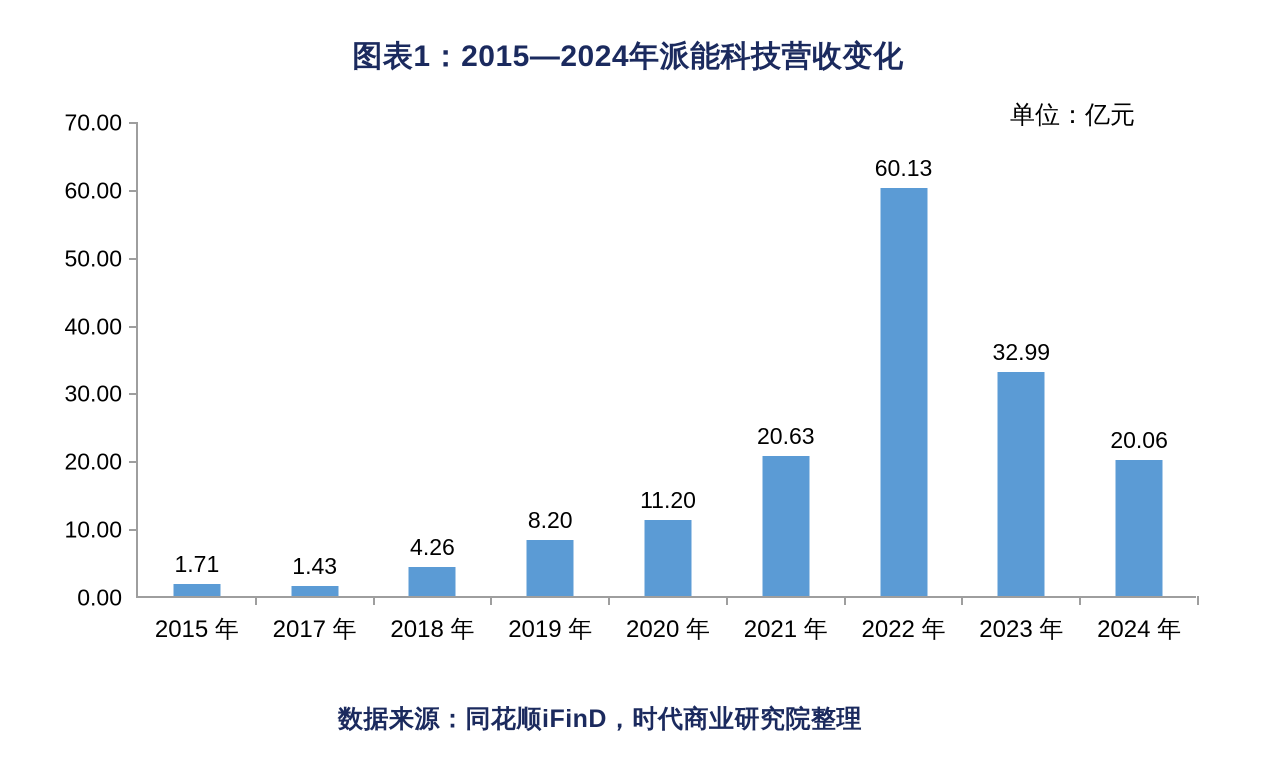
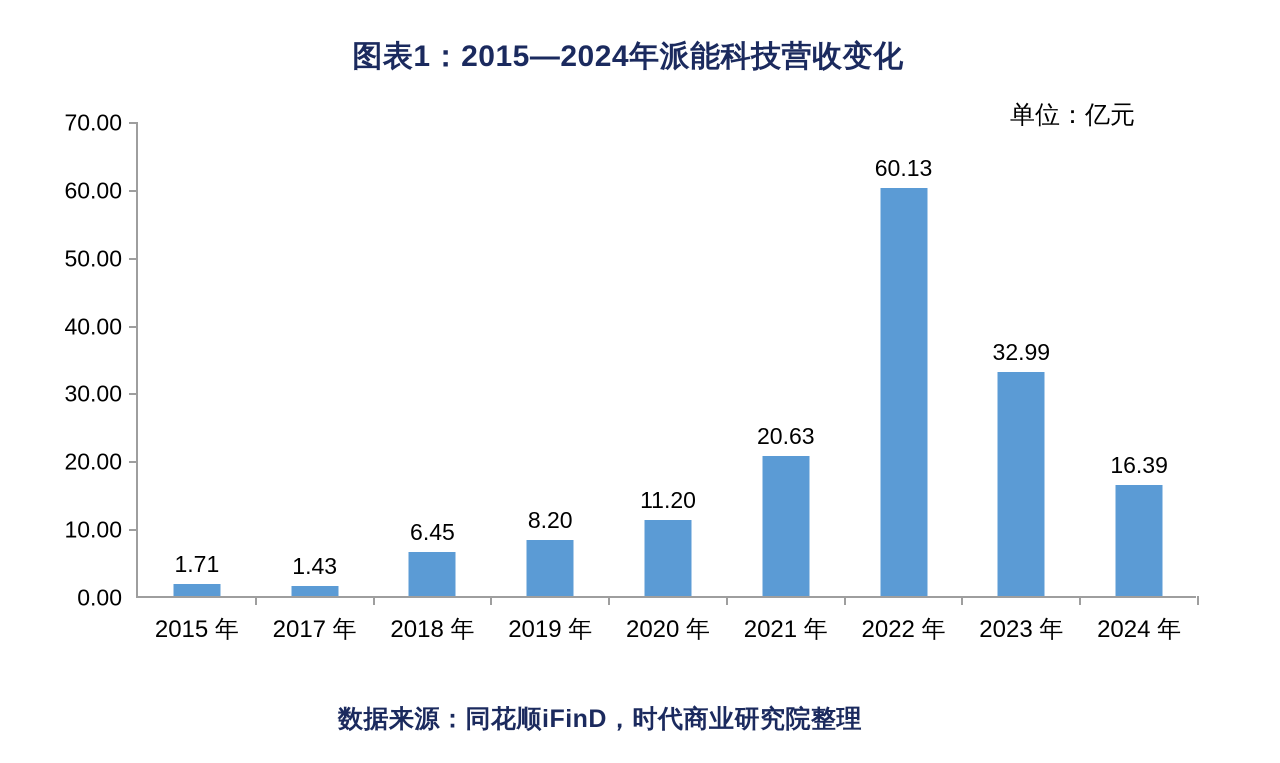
2018 年: 4.26 -> 6.45
2024 年: 20.06 -> 16.39
